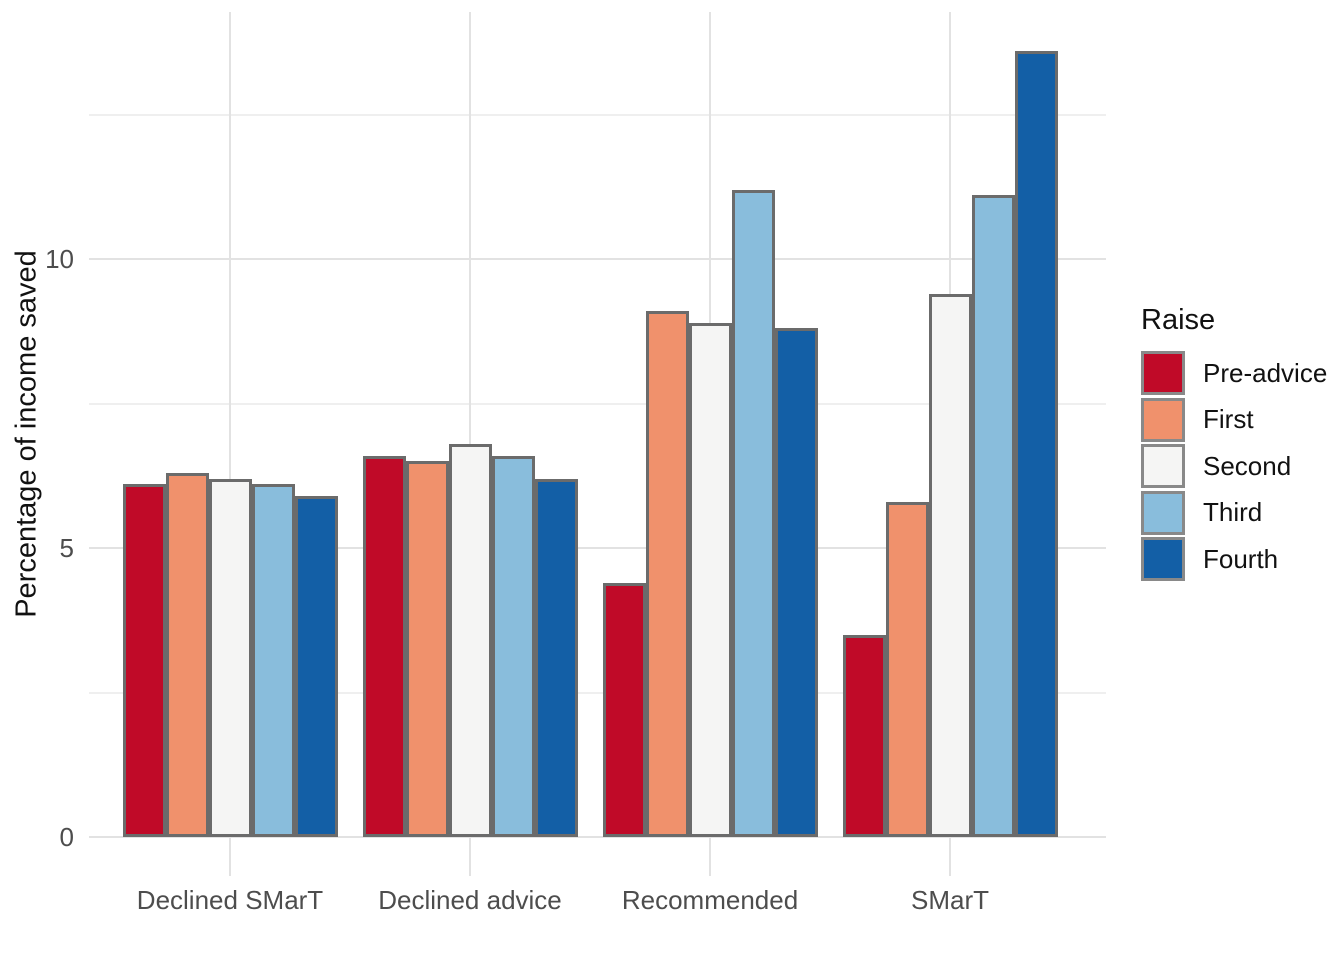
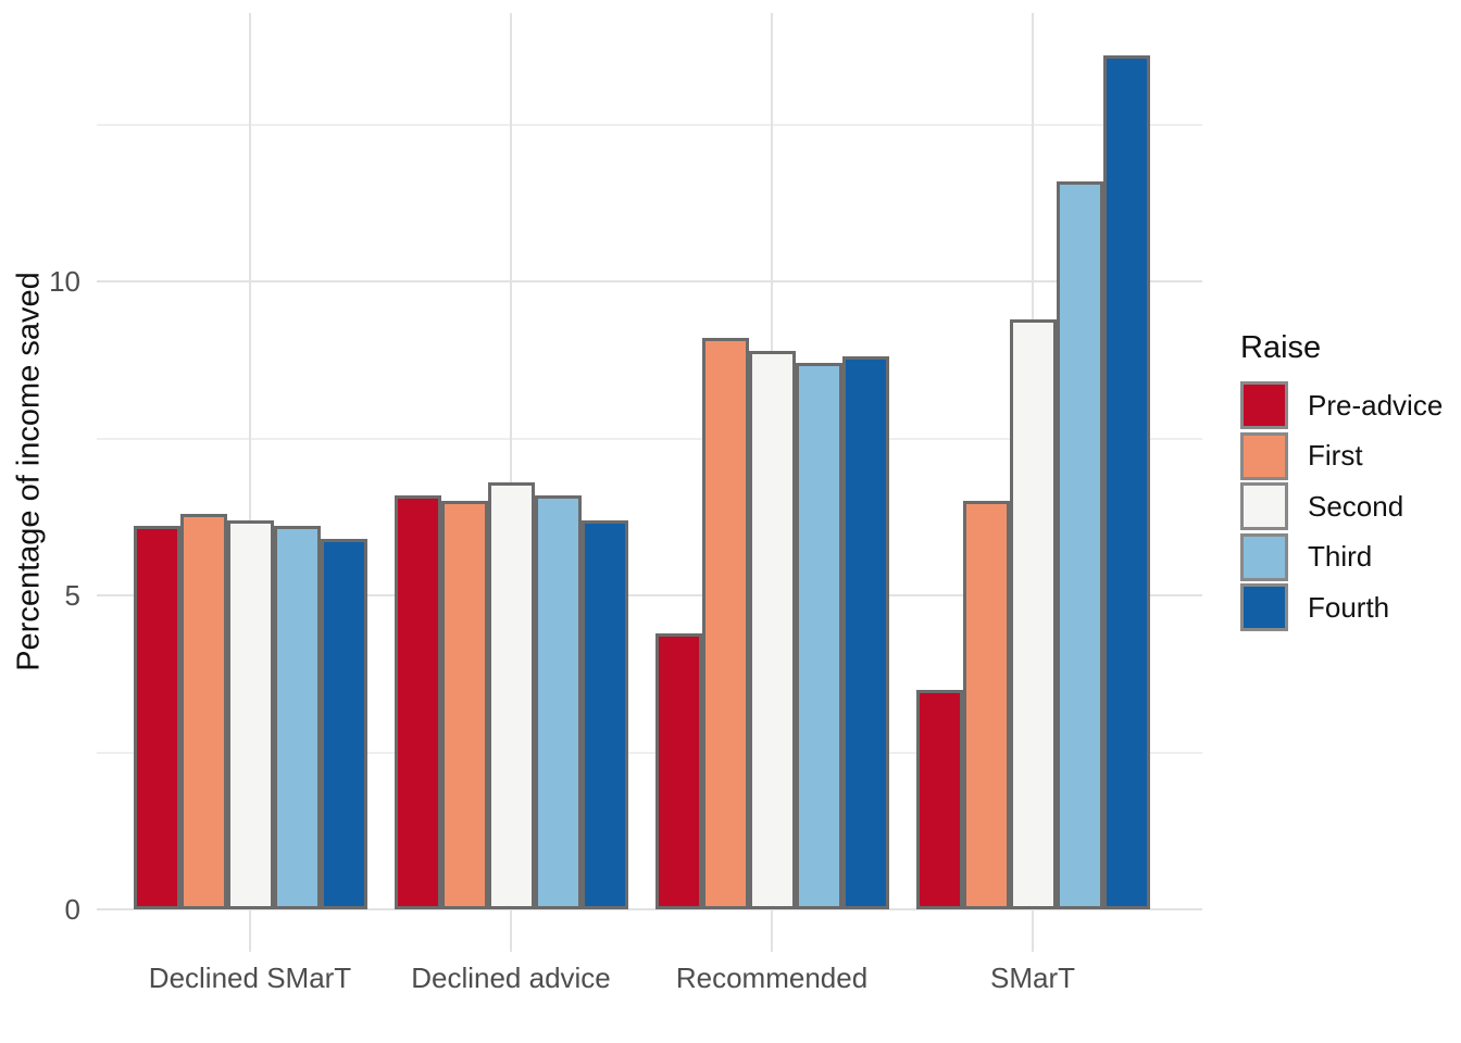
Third/Recommended: 11.2 -> 8.7
First/SMarT: 5.8 -> 6.5
Third/SMarT: 11.1 -> 11.6
